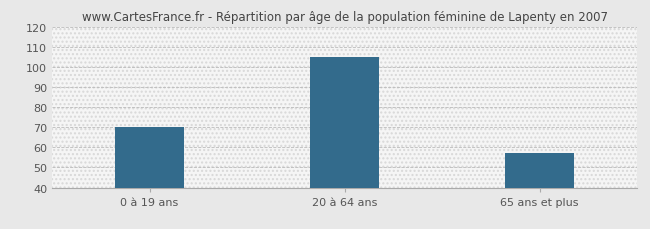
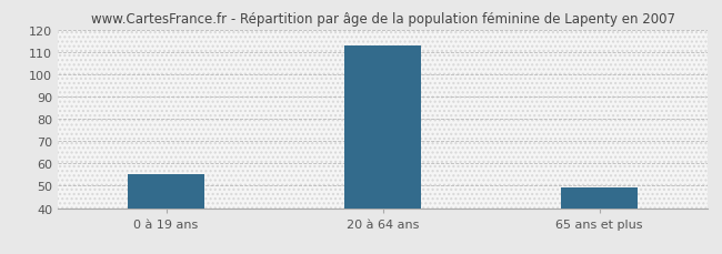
0 à 19 ans: 70 -> 55
20 à 64 ans: 105 -> 113
65 ans et plus: 57 -> 49
